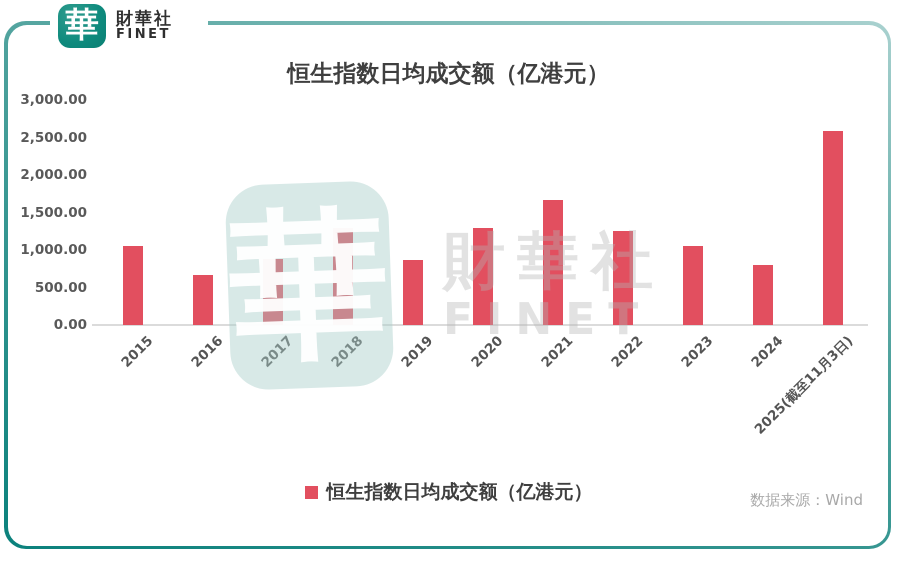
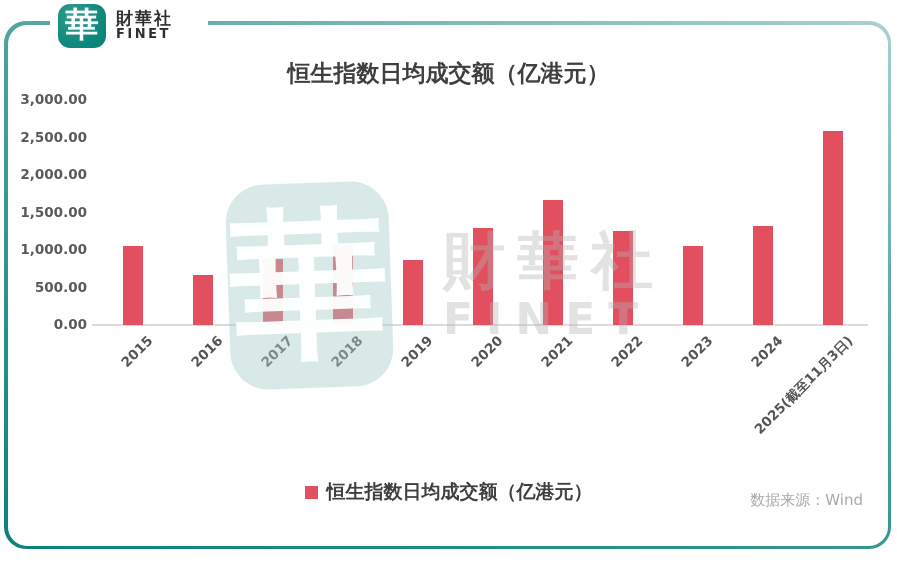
2018: 1300 -> 1100
2024: 800 -> 1300
